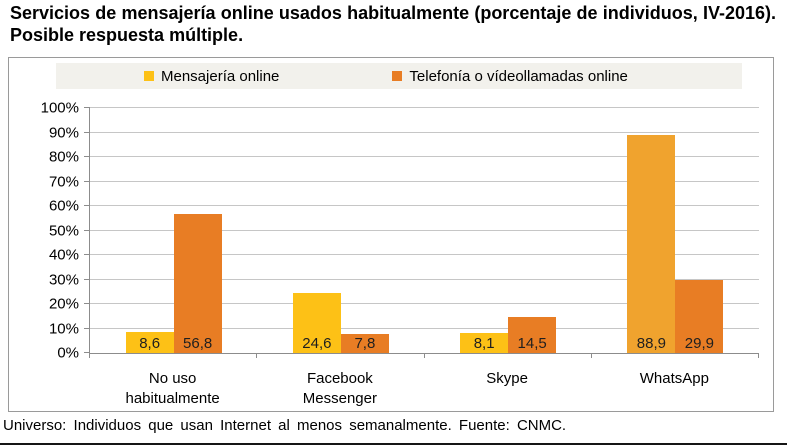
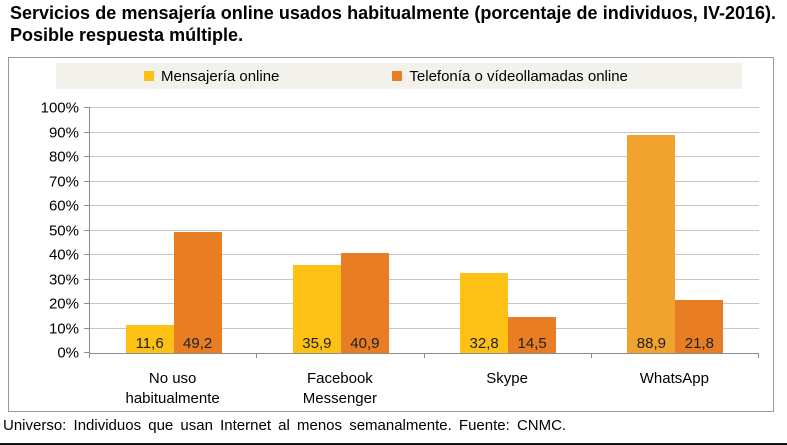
Mensajería online/No uso habitualmente: 8,6 -> 11,6
Telefonía o vídeollamadas online/No uso habitualmente: 56,8 -> 49,2
Mensajería online/Facebook Messenger: 24,6 -> 35,9
Telefonía o vídeollamadas online/Facebook Messenger: 7,8 -> 40,9
Mensajería online/Skype: 8,1 -> 32,8
Telefonía o vídeollamadas online/WhatsApp: 29,9 -> 21,8
